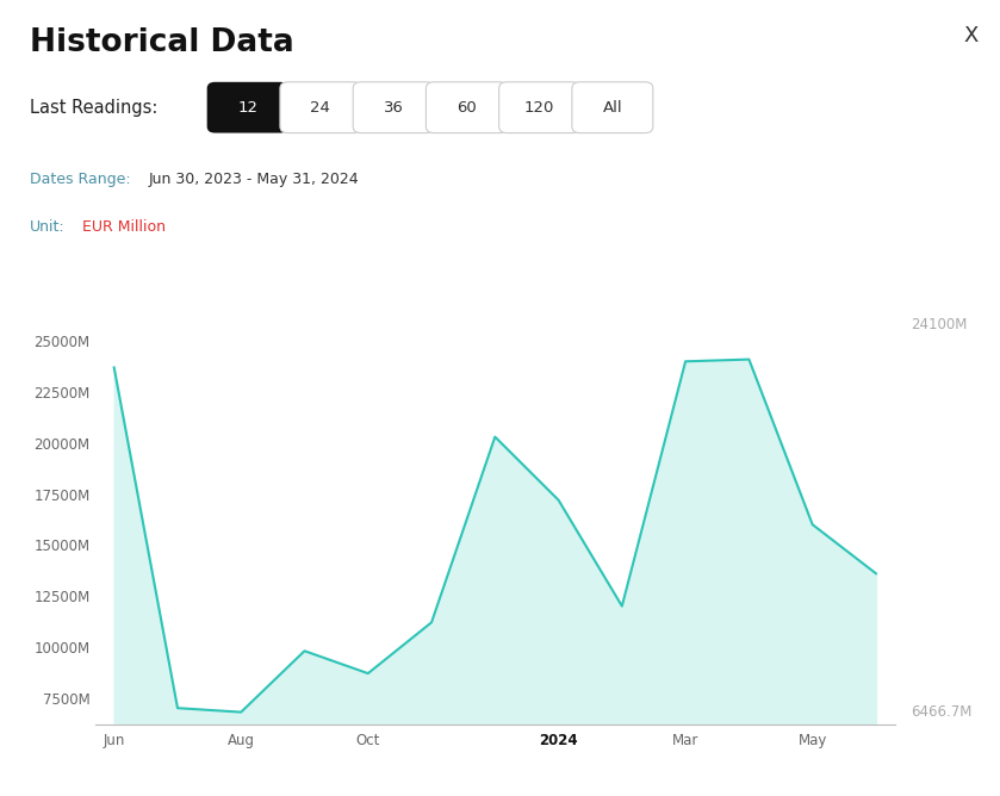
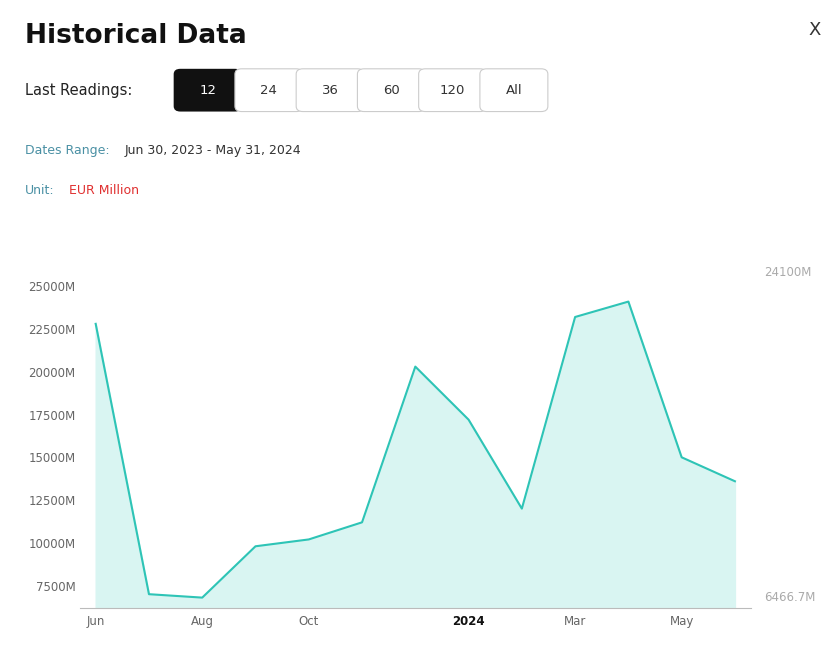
Jun: 23700M -> 22800M
Oct: 8700M -> 10200M
Mar: 24000M -> 23200M
May: 16000M -> 15000M
